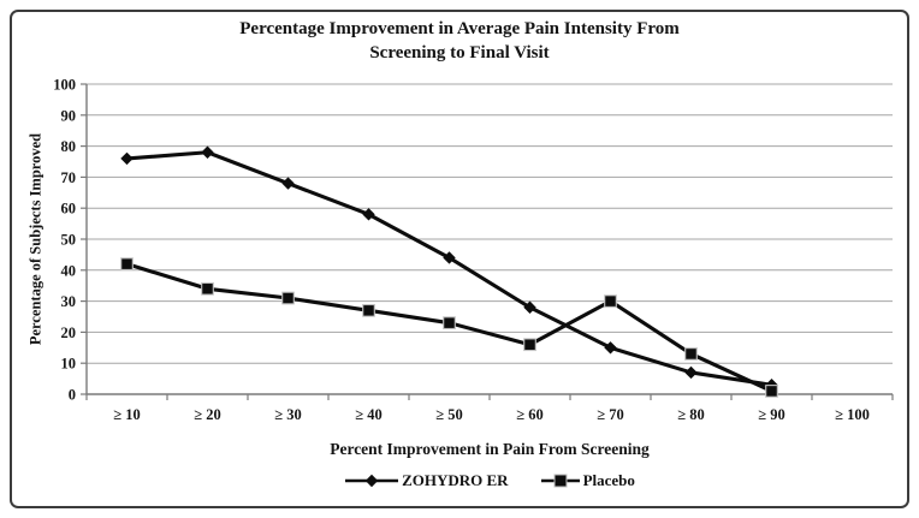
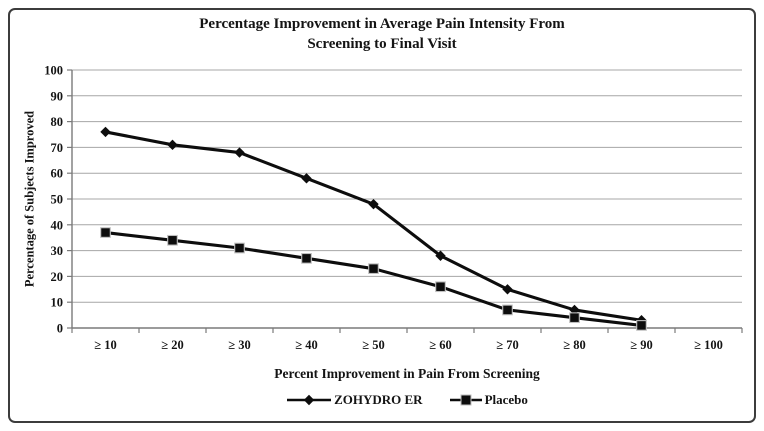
Placebo/≥ 10: 42 -> 37
ZOHYDRO ER/≥ 20: 78 -> 71
ZOHYDRO ER/≥ 50: 44 -> 48
Placebo/≥ 70: 30 -> 7
Placebo/≥ 80: 13 -> 4
